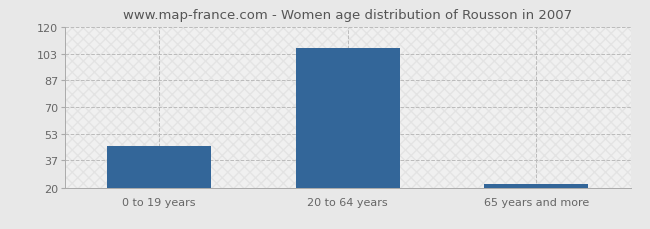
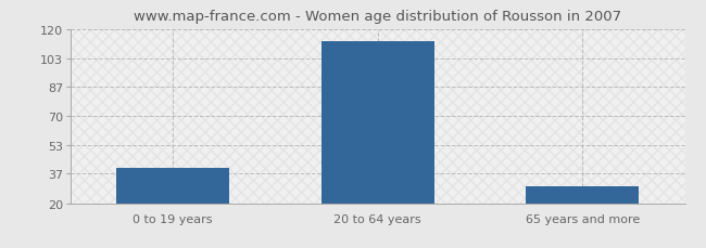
0 to 19 years: 46 -> 40
20 to 64 years: 107 -> 113
65 years and more: 22 -> 30
